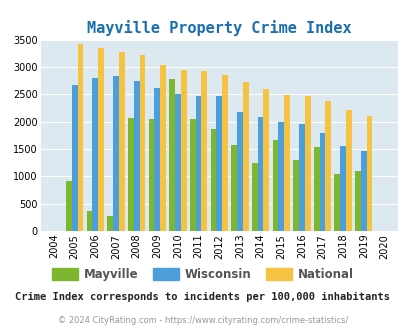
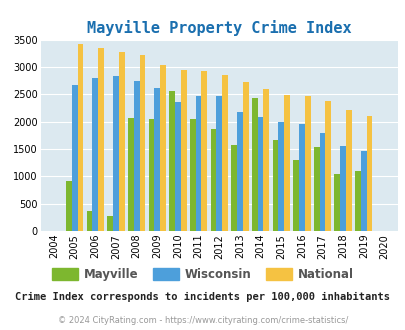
Mayville/2010: 2780 -> 2560
Wisconsin/2010: 2500 -> 2360
Mayville/2014: 1250 -> 2440
